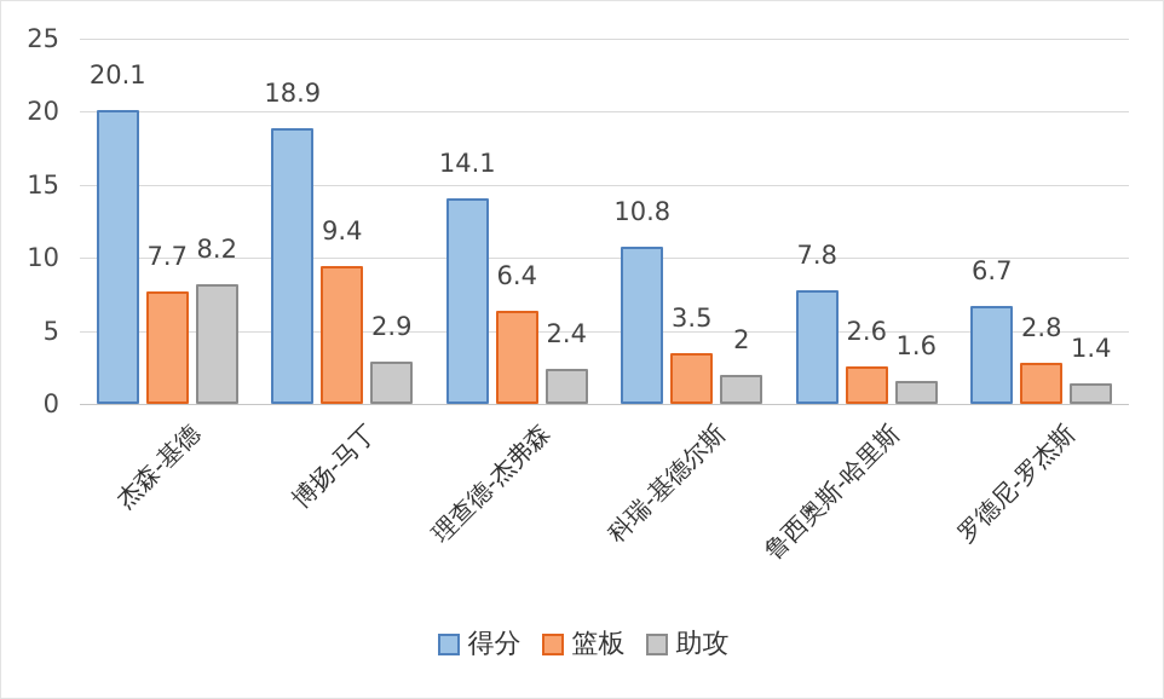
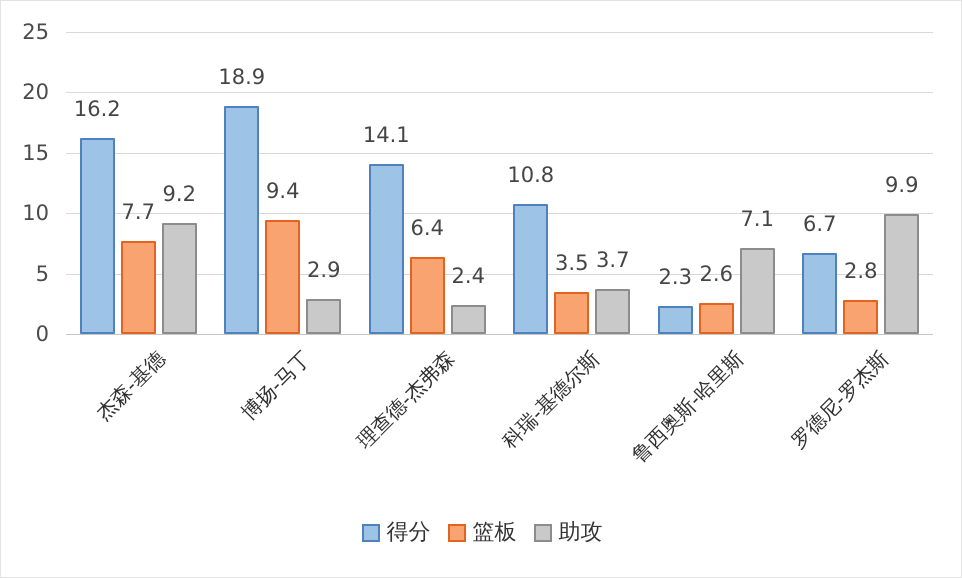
得分/杰森-基德: 20.1 -> 16.2
助攻/杰森-基德: 8.2 -> 9.2
助攻/科瑞-基德尔斯: 2 -> 3.7
得分/鲁西奥斯-哈里斯: 7.8 -> 2.3
助攻/鲁西奥斯-哈里斯: 1.6 -> 7.1
助攻/罗德尼-罗杰斯: 1.4 -> 9.9
